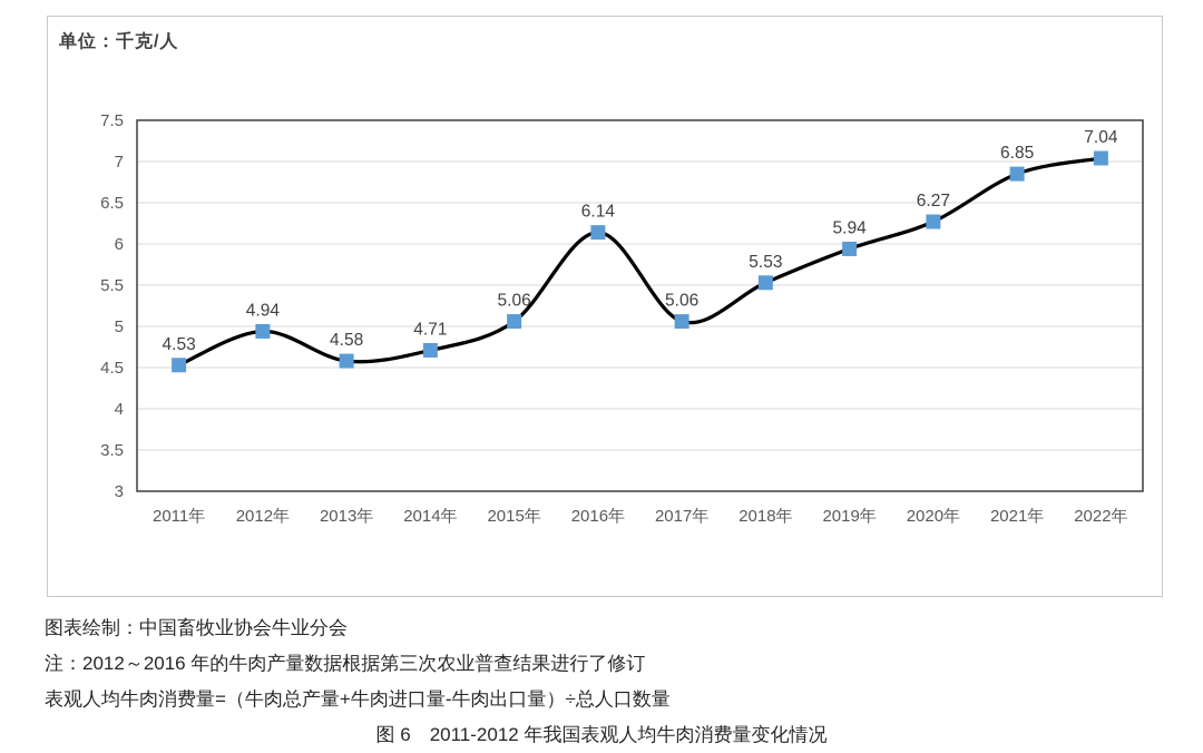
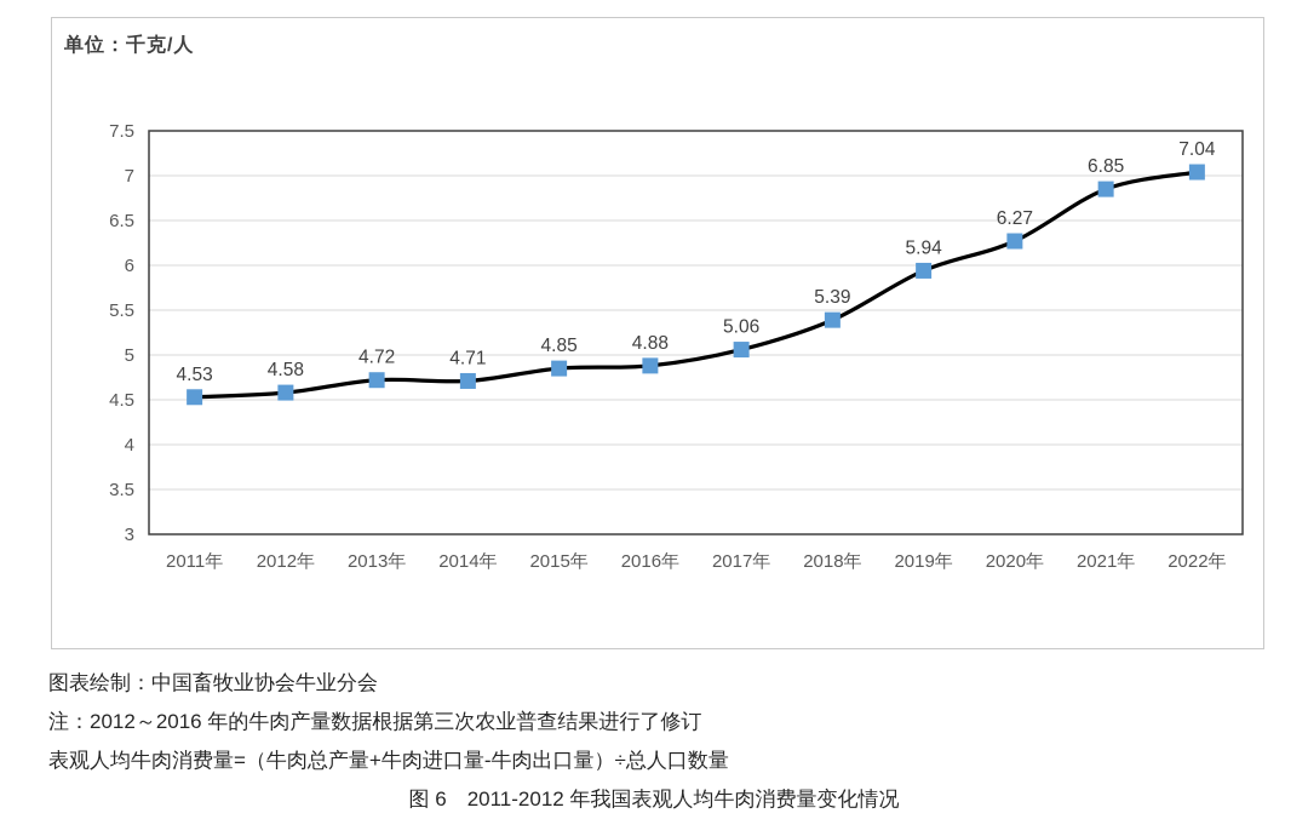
2012年: 4.94 -> 4.58
2013年: 4.58 -> 4.72
2015年: 5.06 -> 4.85
2016年: 6.14 -> 4.88
2018年: 5.53 -> 5.39
